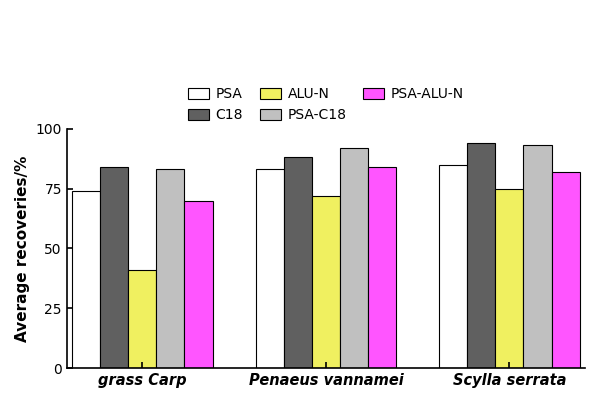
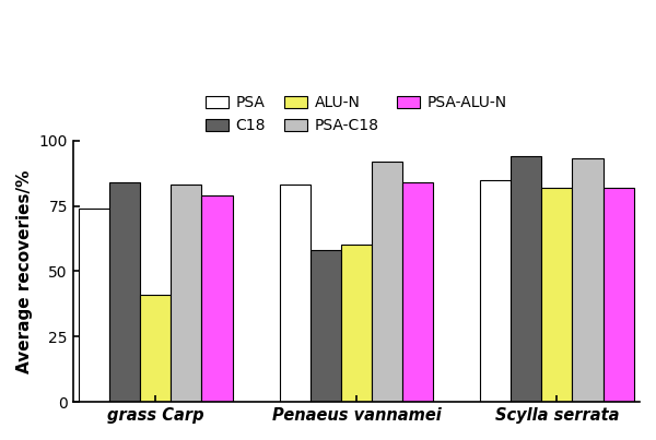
PSA-ALU-N/grass Carp: 70 -> 79
C18/Penaeus vannamei: 88 -> 58
ALU-N/Penaeus vannamei: 72 -> 60
ALU-N/Scylla serrata: 75 -> 82
